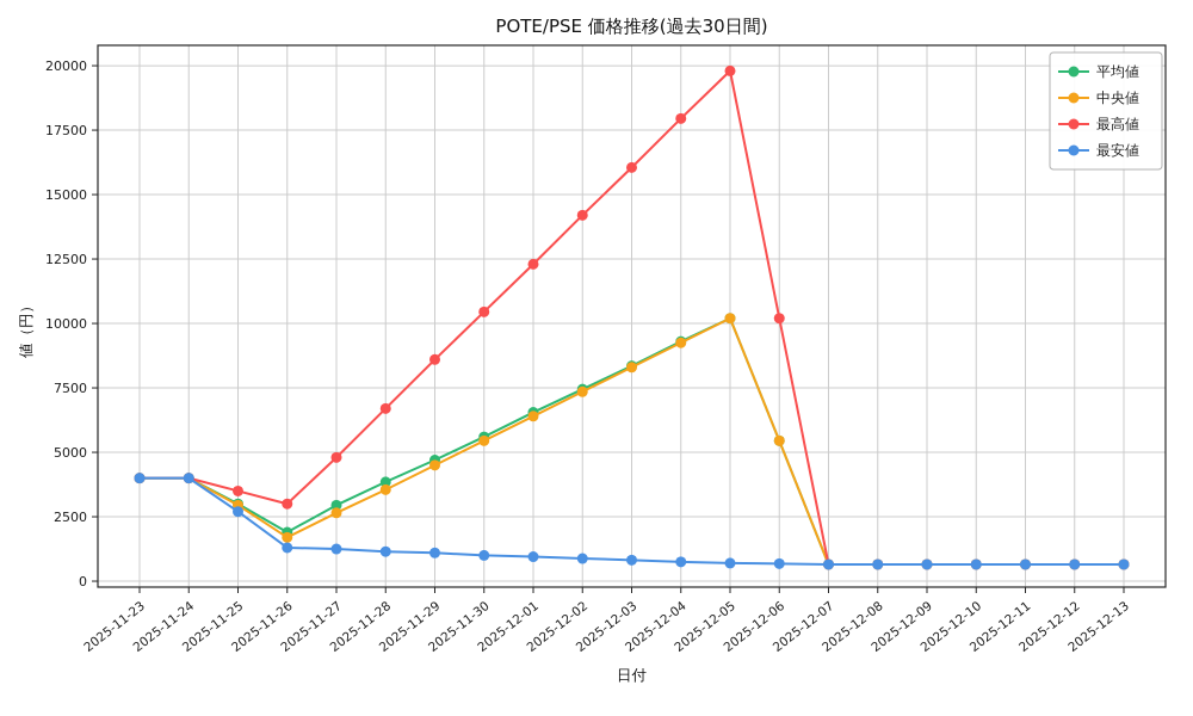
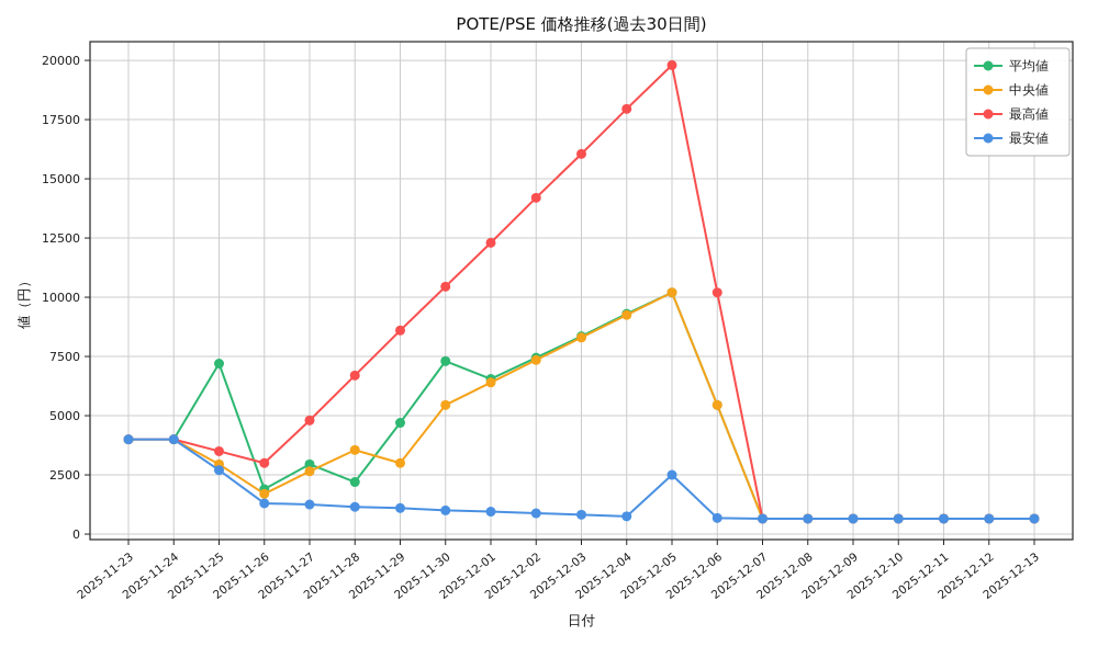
平均値/2025-11-25: 3000 -> 7200
平均値/2025-11-28: 3800 -> 2200
中央値/2025-11-29: 4500 -> 3000
平均値/2025-11-30: 5600 -> 7300
最安値/2025-12-05: 700 -> 2500
